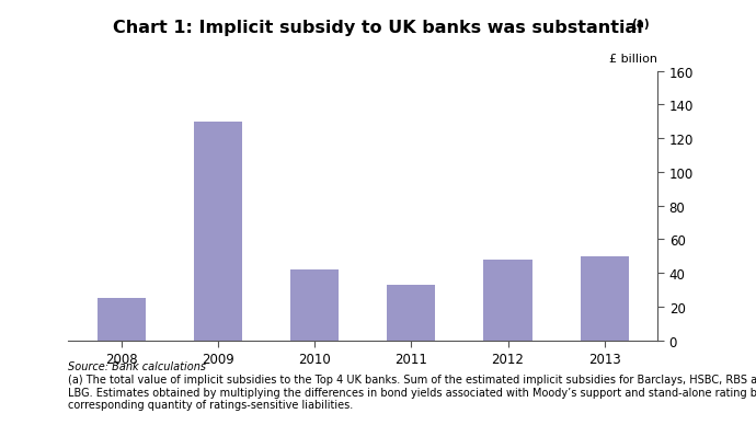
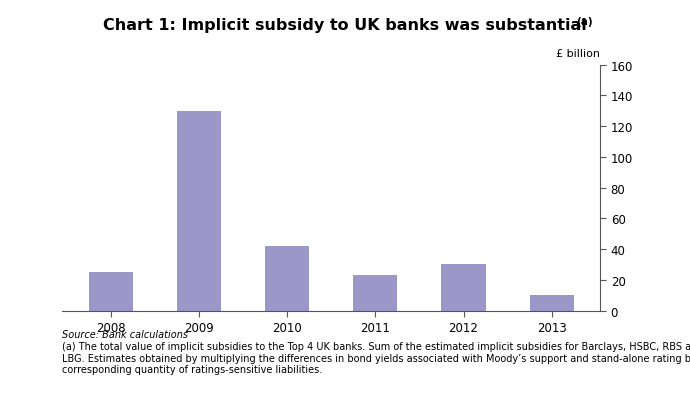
2011: 33 -> 23
2012: 48 -> 30
2013: 50 -> 10
